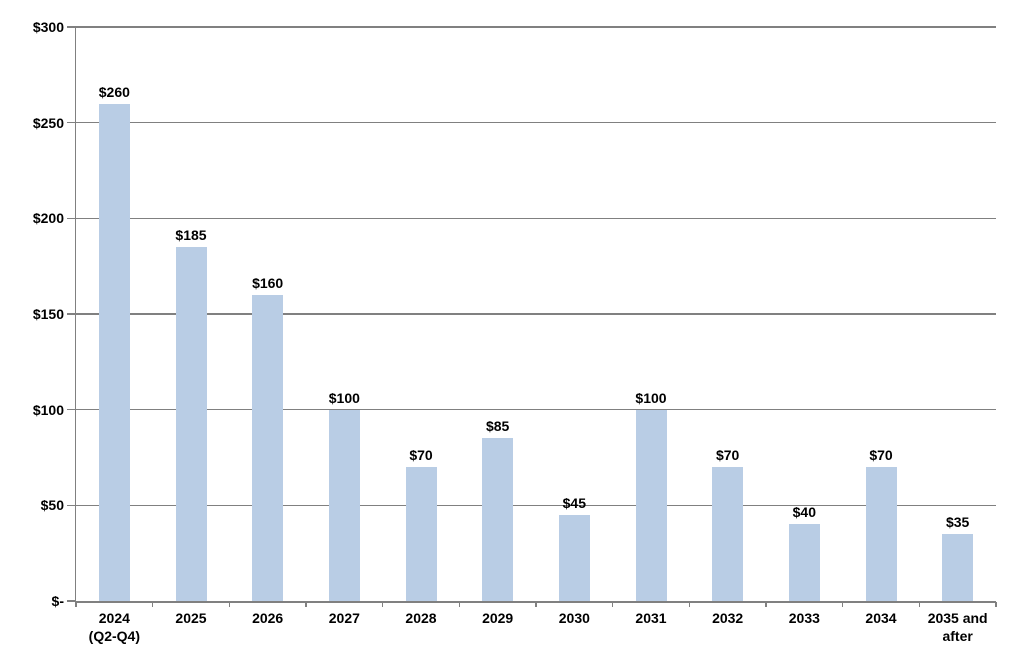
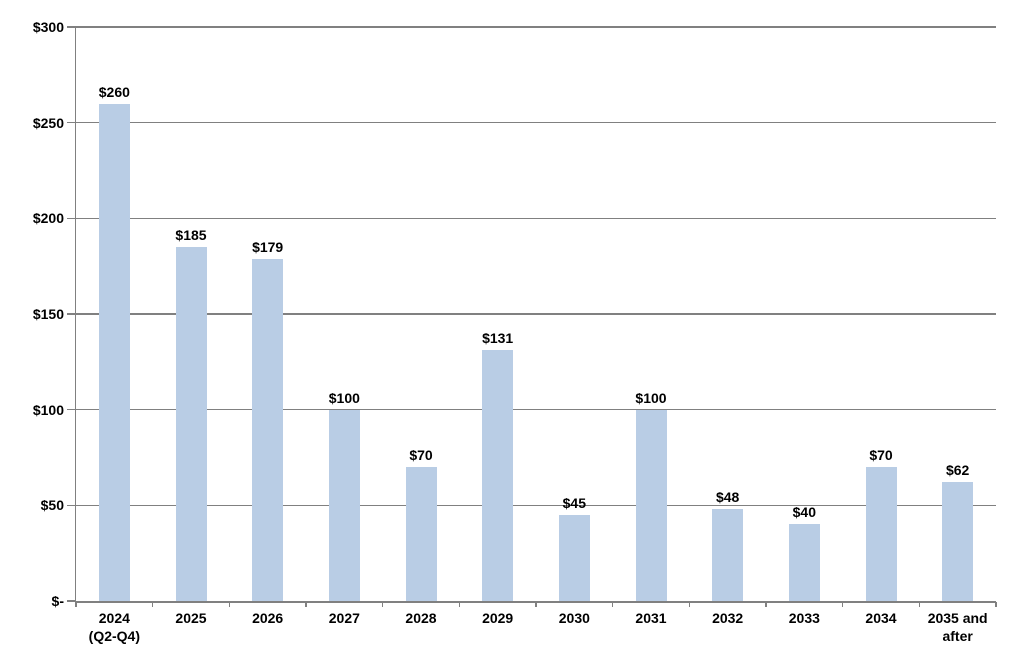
2026: $160 -> $179
2029: $85 -> $131
2032: $70 -> $48
2035 and after: $35 -> $62
